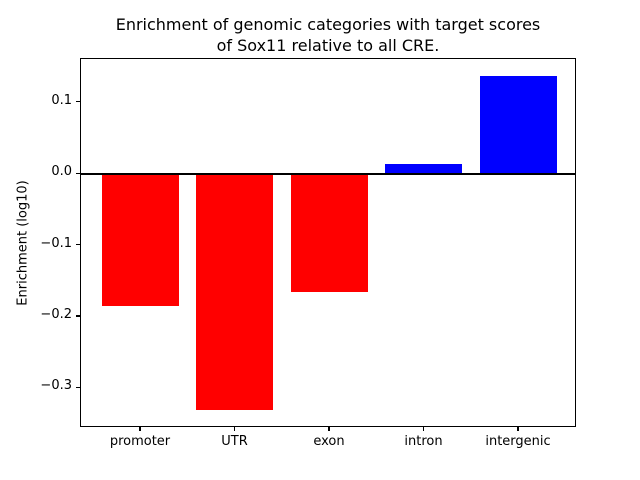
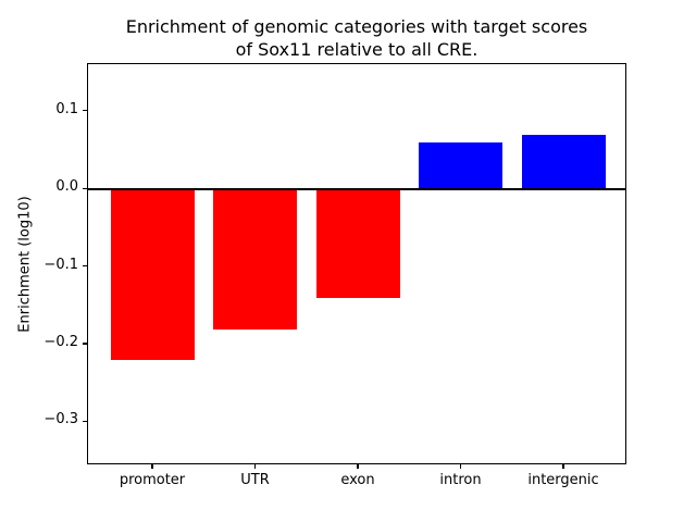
promoter: -0.18 -> -0.22
UTR: -0.33 -> -0.18
exon: -0.17 -> -0.14
intron: 0.01 -> 0.06
intergenic: 0.14 -> 0.07
